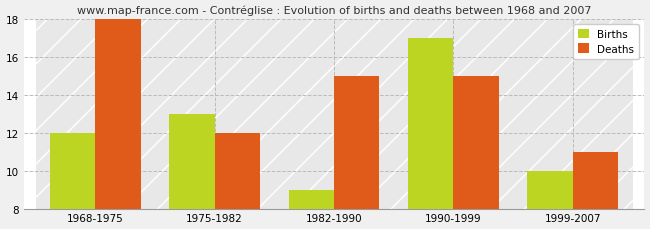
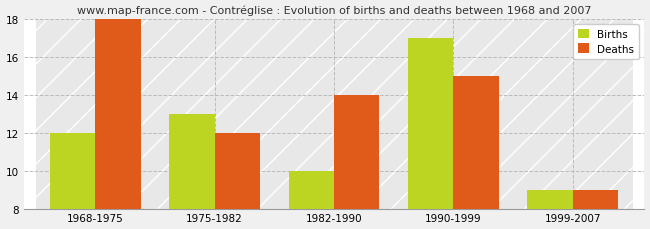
Births/1982-1990: 9 -> 10
Deaths/1982-1990: 15 -> 14
Births/1999-2007: 10 -> 9
Deaths/1999-2007: 11 -> 9
